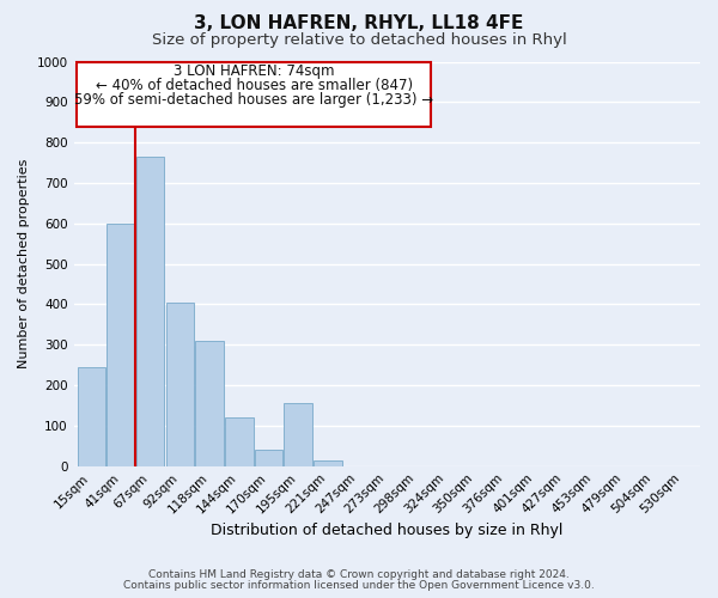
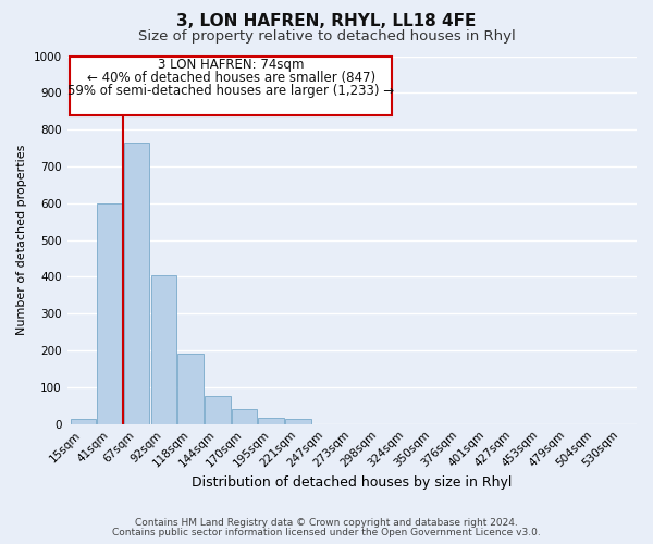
15sqm: 245 -> 15
118sqm: 310 -> 190
144sqm: 120 -> 77
195sqm: 155 -> 18
